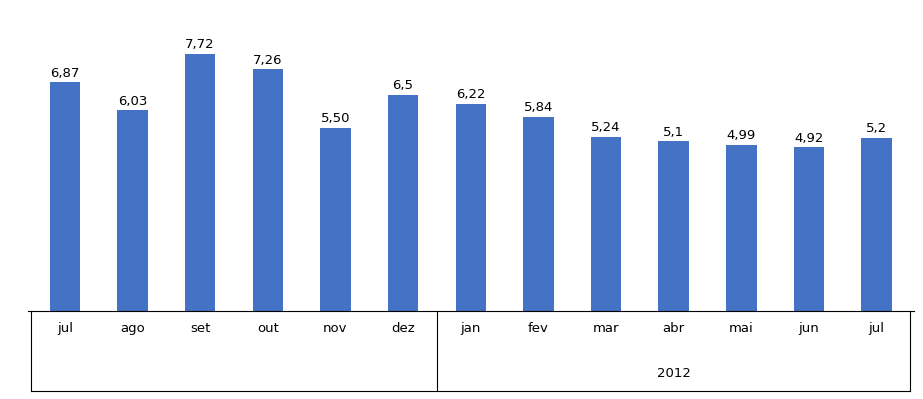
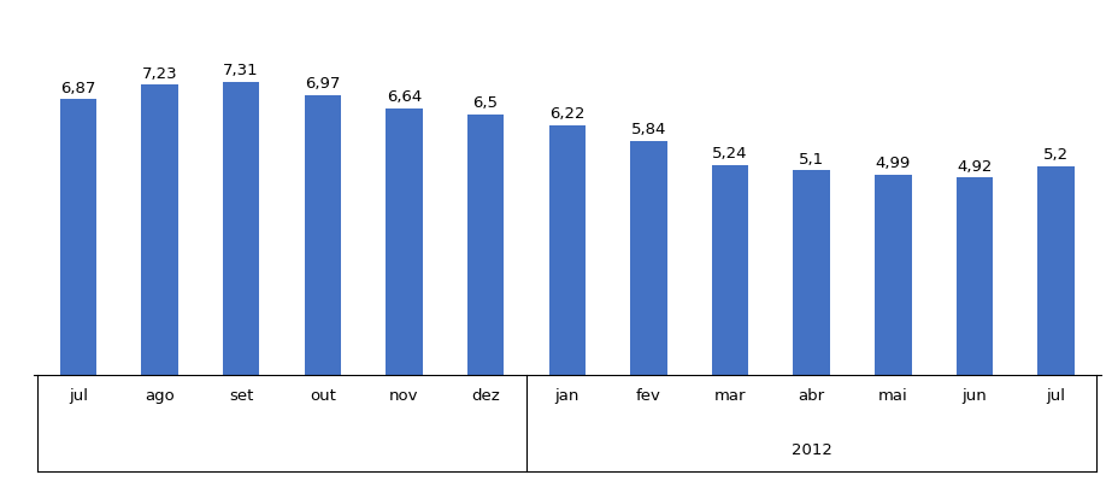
ago: 6,03 -> 7,23
set: 7,72 -> 7,31
out: 7,26 -> 6,97
nov: 5,50 -> 6,64
